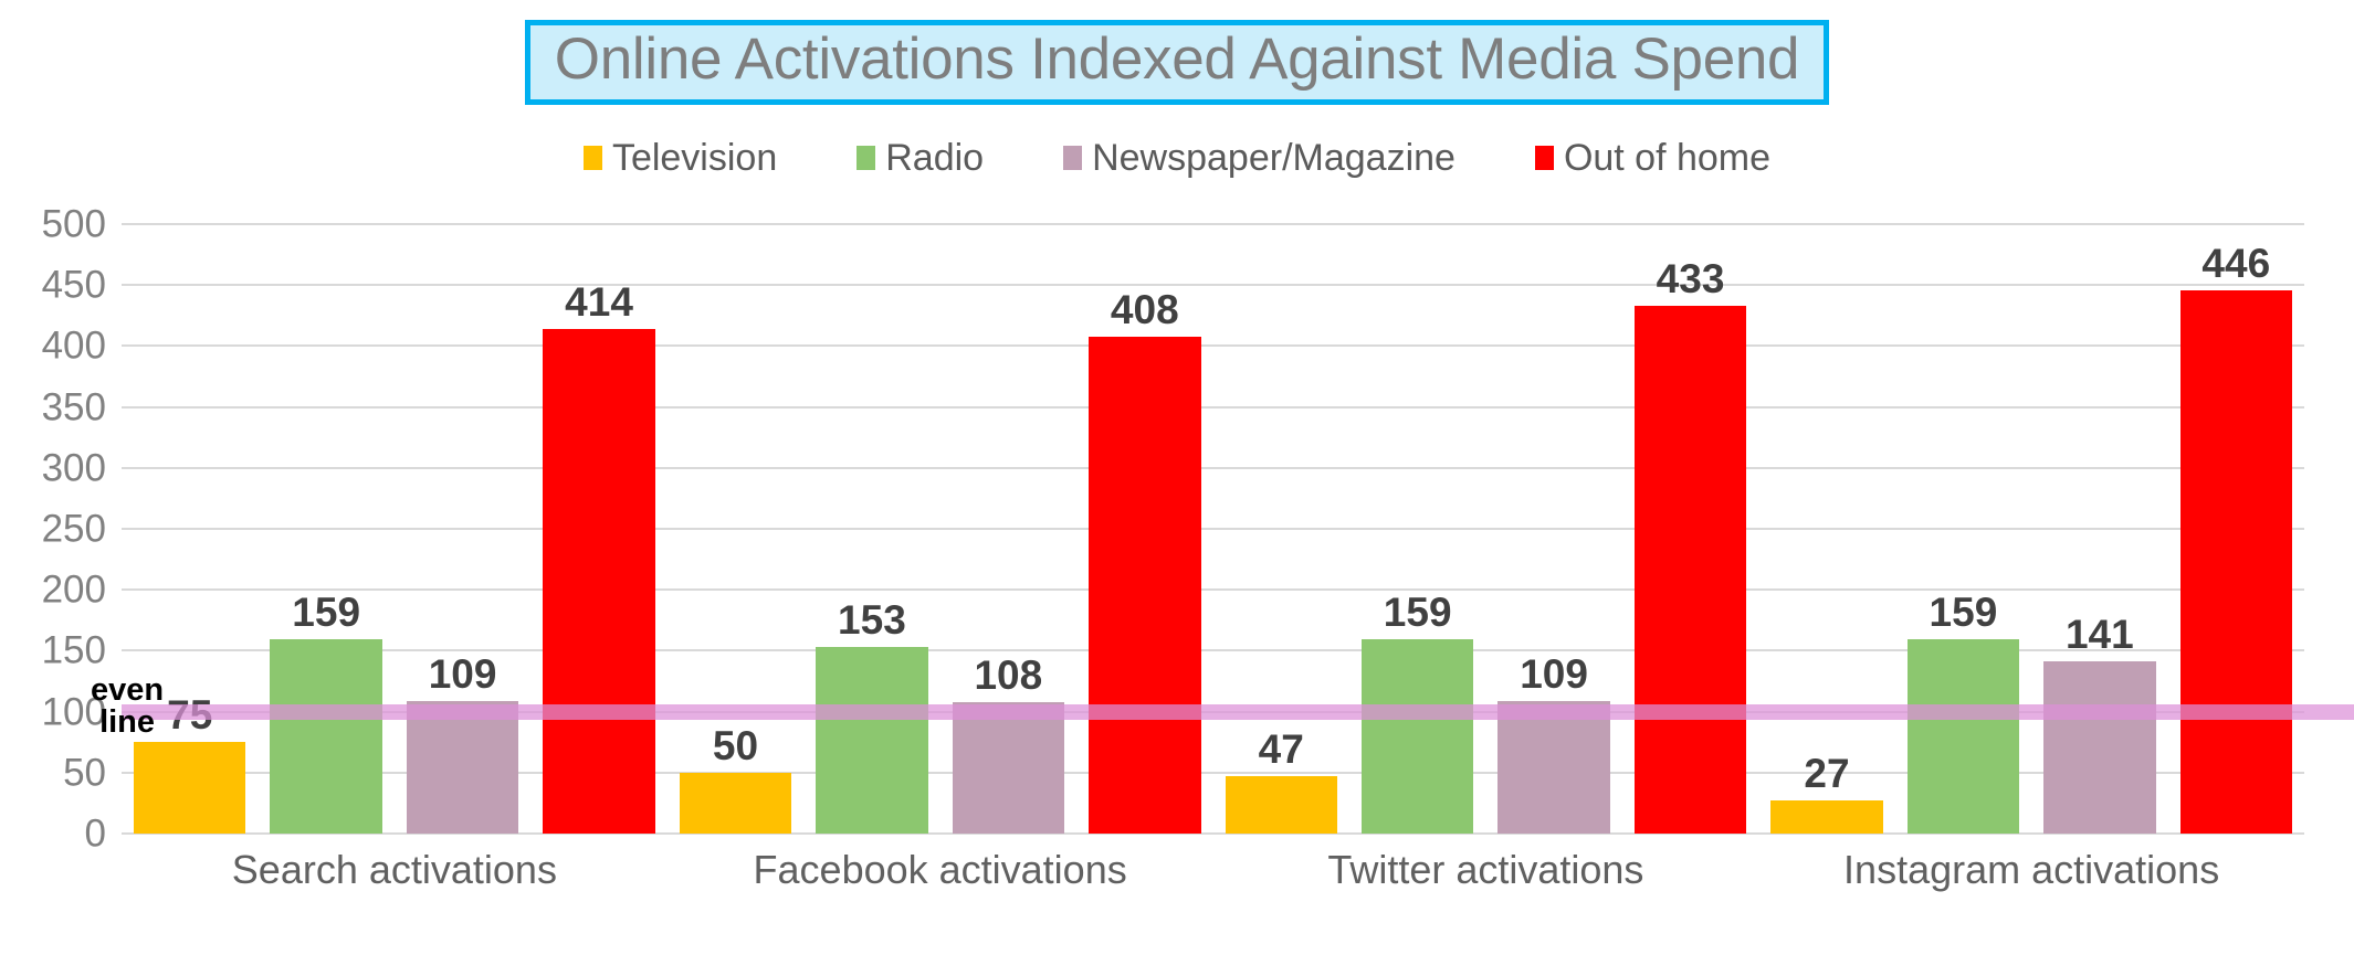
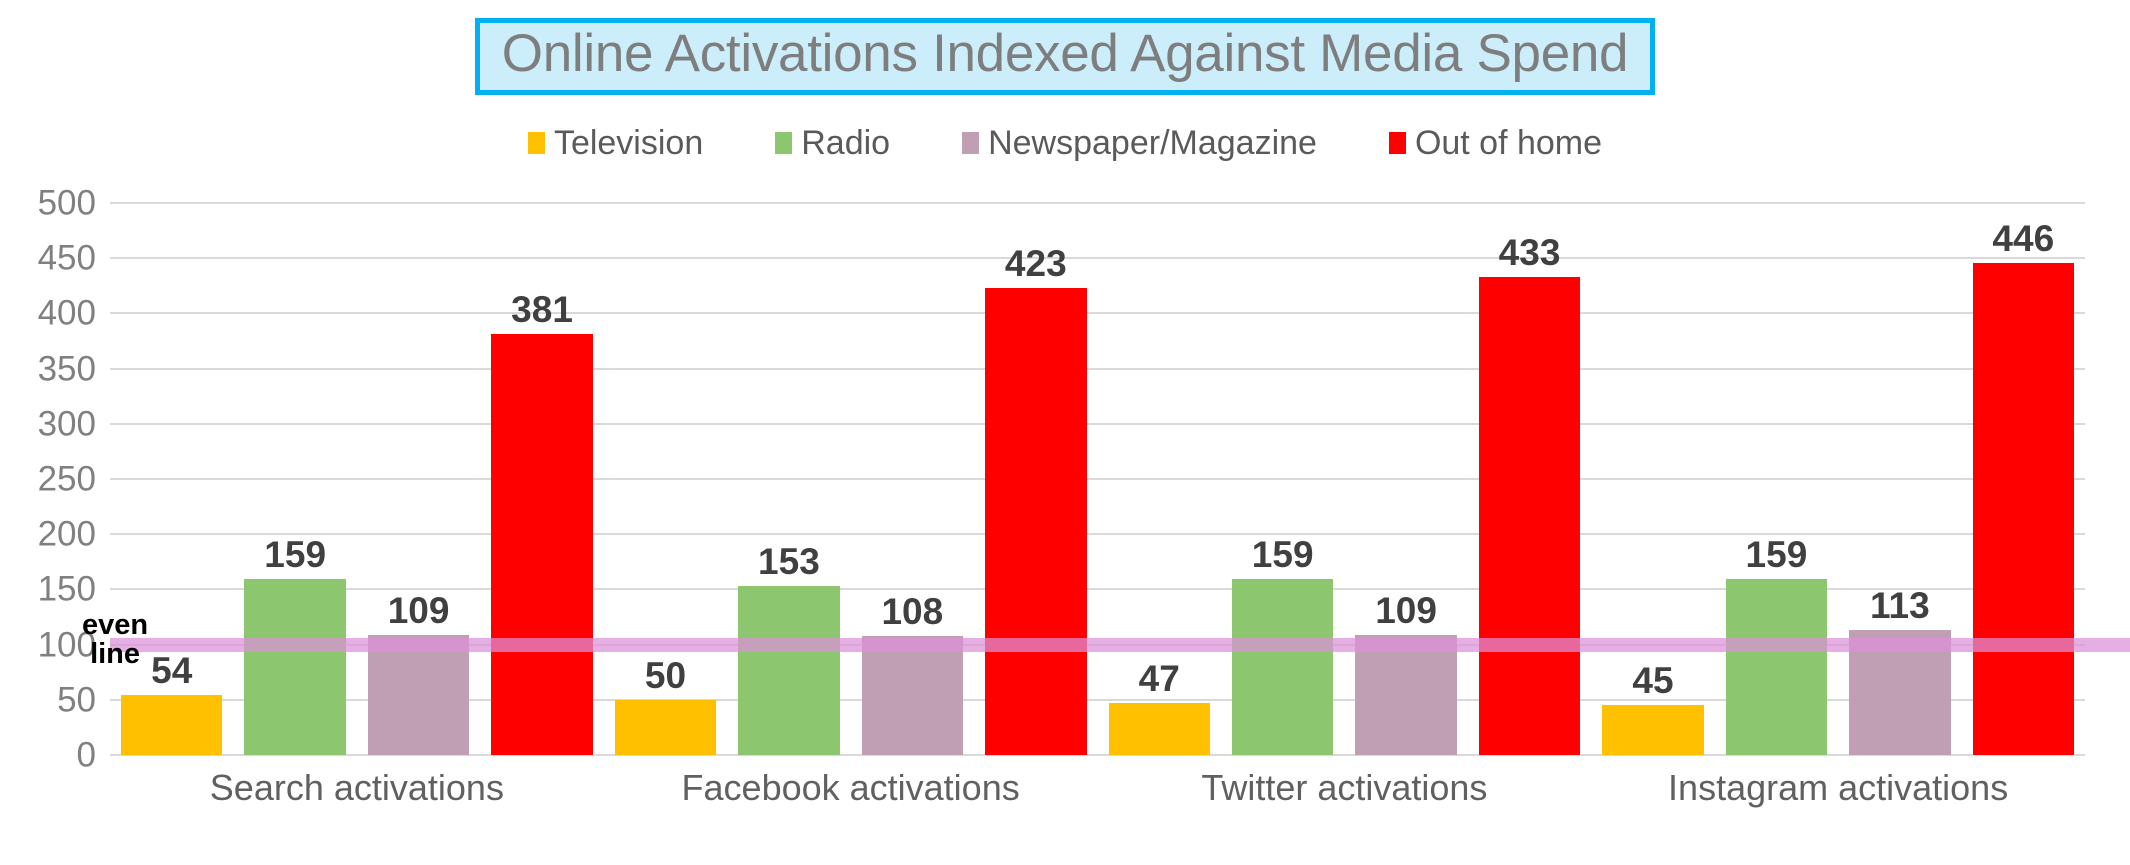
Television/Search activations: 75 -> 54
Out of home/Search activations: 414 -> 381
Out of home/Facebook activations: 408 -> 423
Television/Instagram activations: 27 -> 45
Newspaper/Magazine/Instagram activations: 141 -> 113
